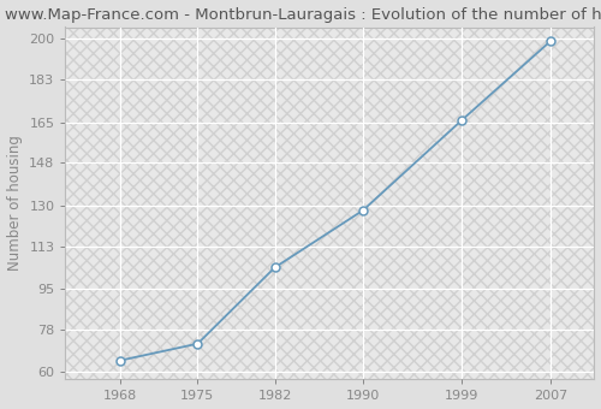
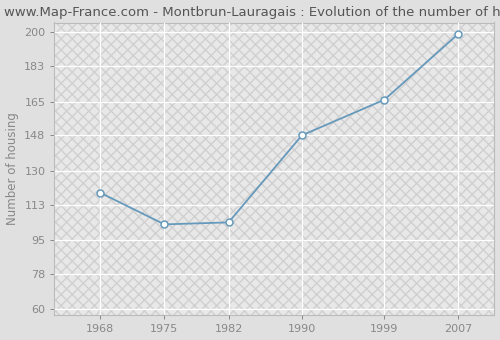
1968: 65 -> 119
1975: 72 -> 103
1990: 128 -> 148
